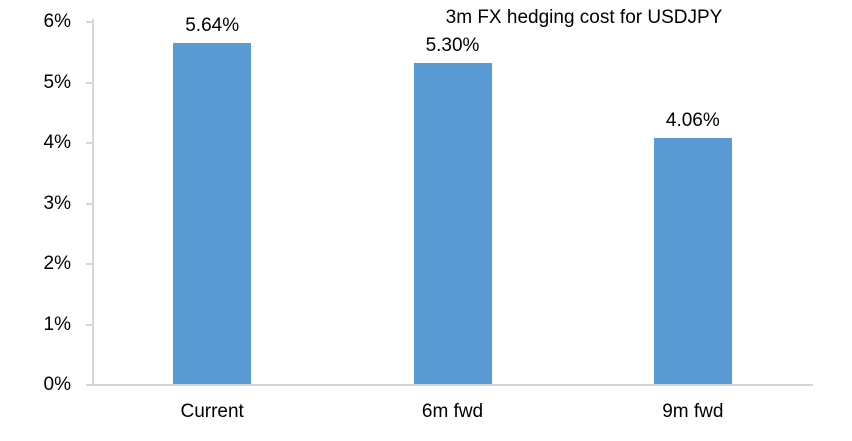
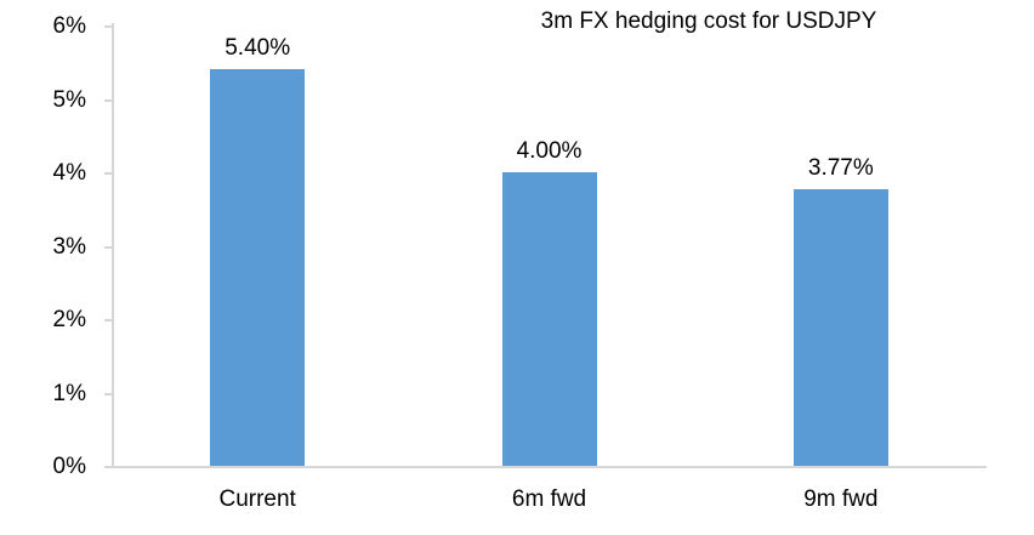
Current: 5.64% -> 5.40%
6m fwd: 5.30% -> 4.00%
9m fwd: 4.06% -> 3.77%
